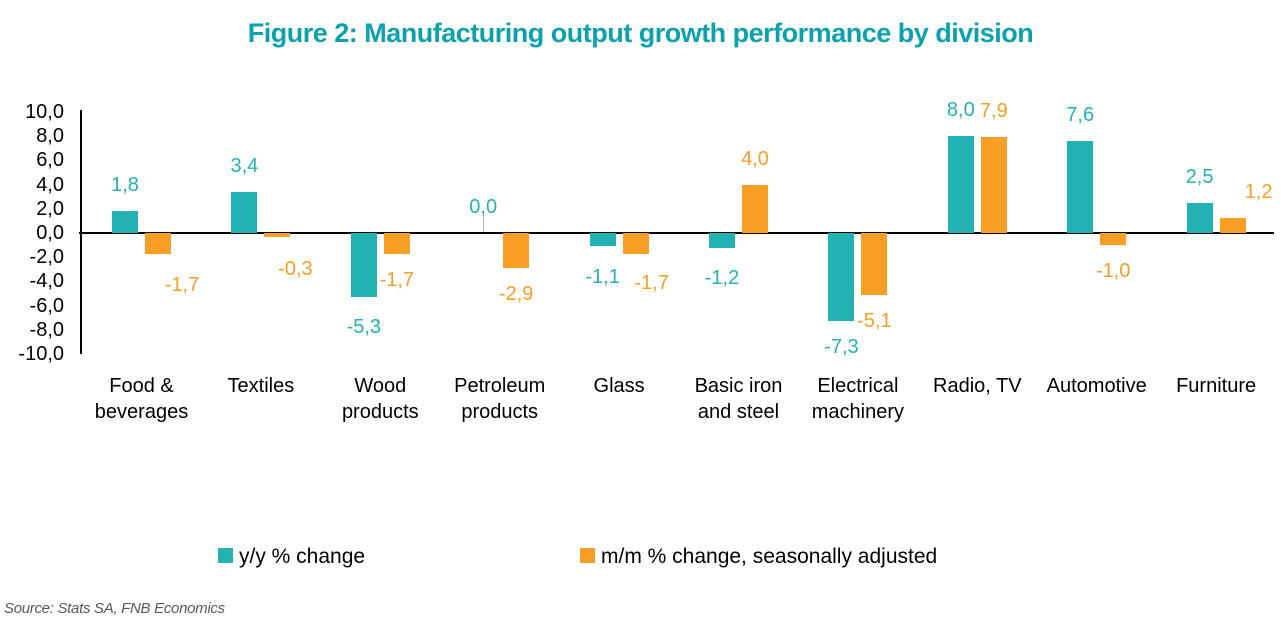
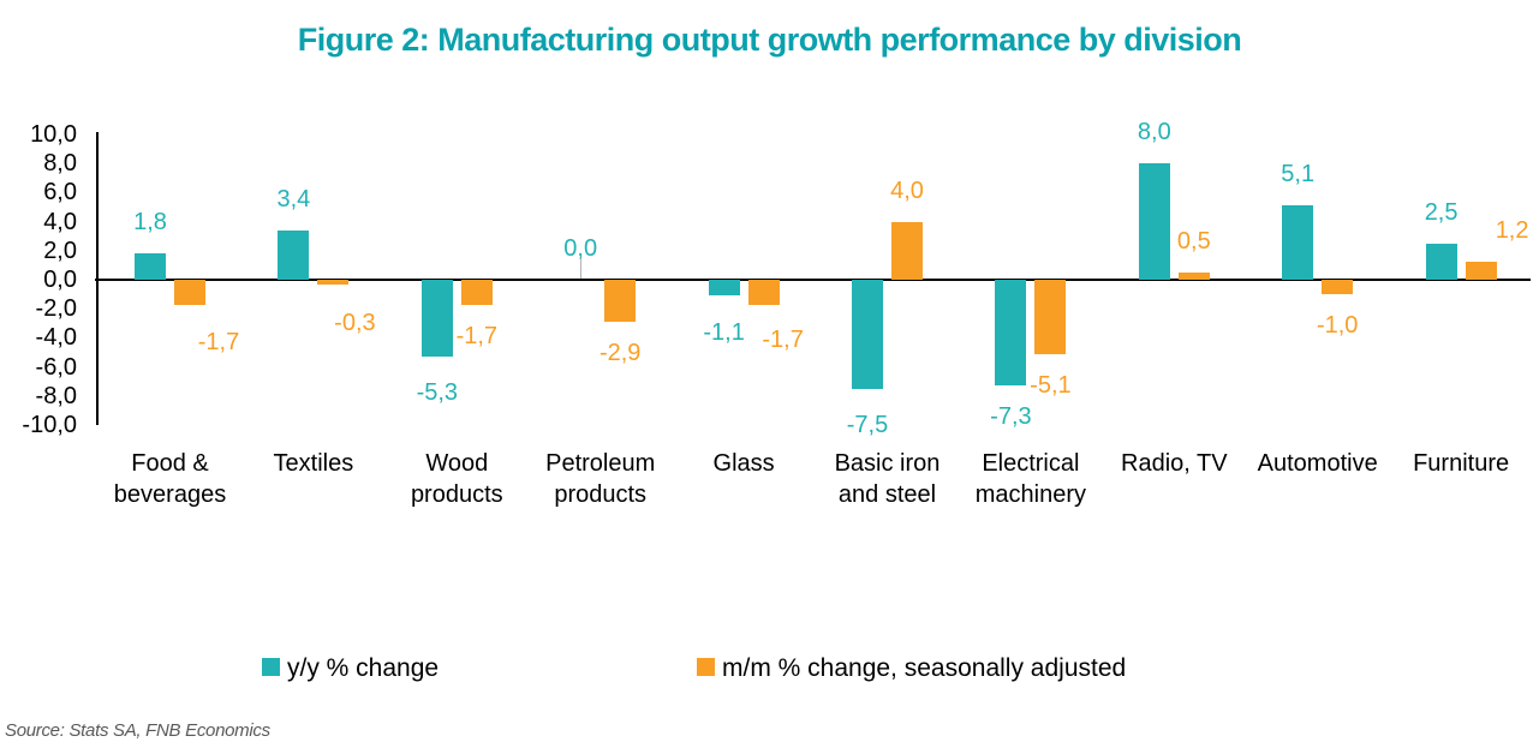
y/y % change/Basic iron and steel: -1,2 -> -7,5
m/m % change, seasonally adjusted/Radio, TV: 7,9 -> 0,5
y/y % change/Automotive: 7,6 -> 5,1
